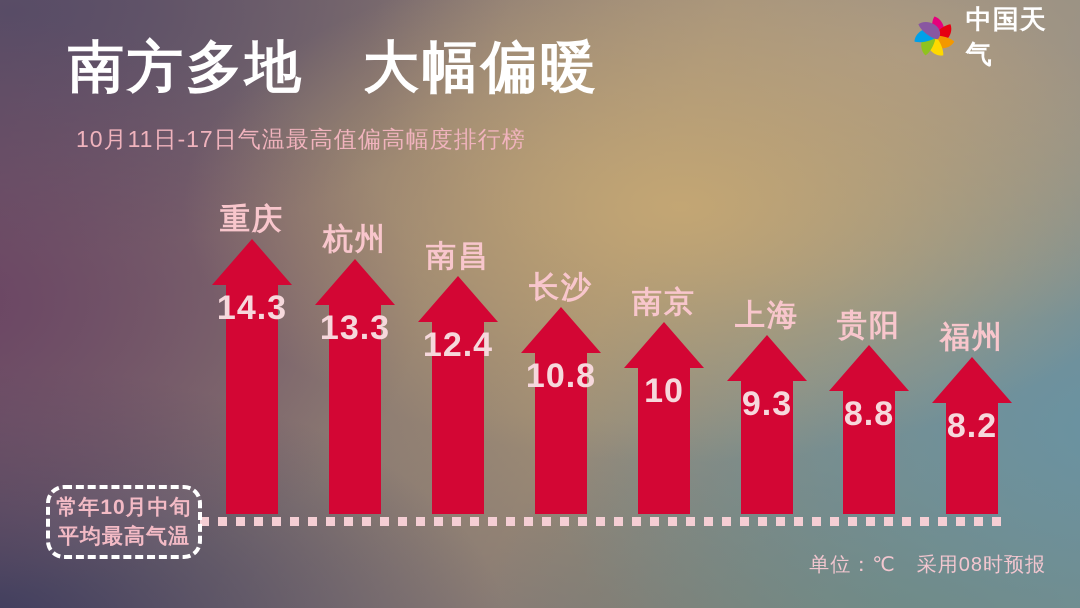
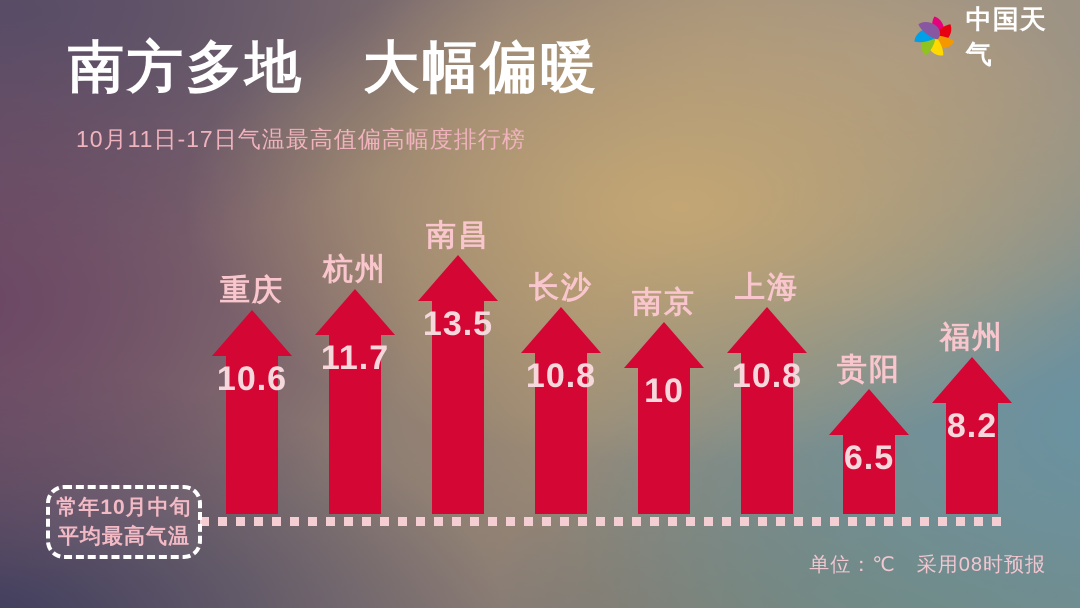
重庆: 14.3 -> 10.6
杭州: 13.3 -> 11.7
南昌: 12.4 -> 13.5
上海: 9.3 -> 10.8
贵阳: 8.8 -> 6.5
